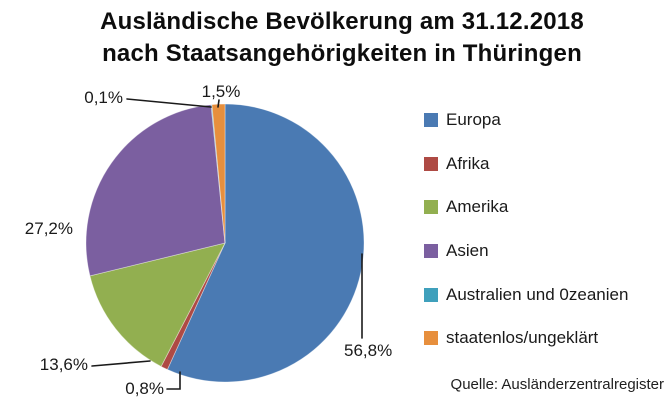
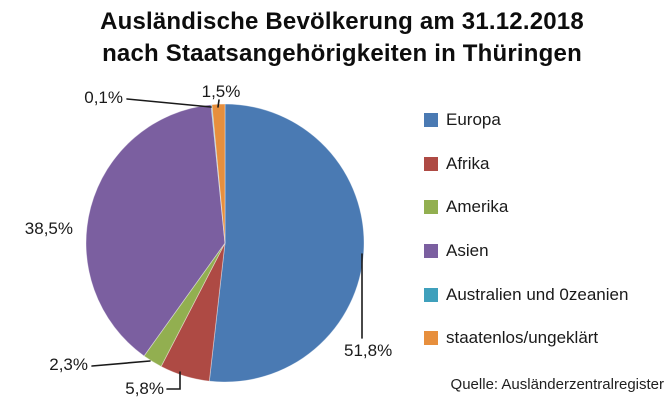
Europa: 56,8% -> 51,8%
Afrika: 0,8% -> 5,8%
Amerika: 13,6% -> 2,3%
Asien: 27,2% -> 38,5%
